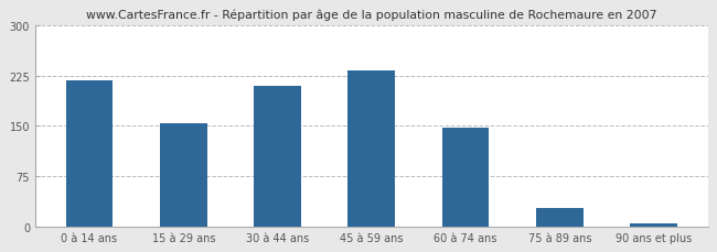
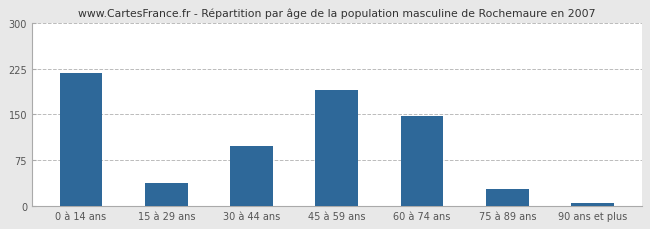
15 à 29 ans: 153 -> 38
30 à 44 ans: 210 -> 98
45 à 59 ans: 233 -> 190
